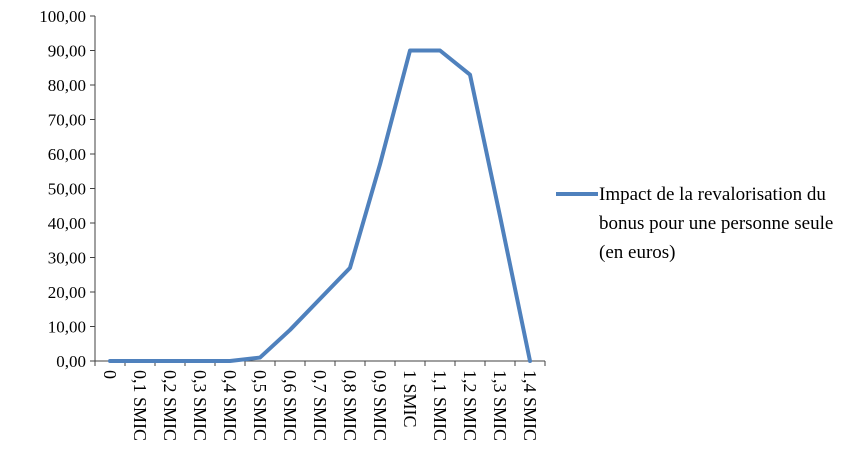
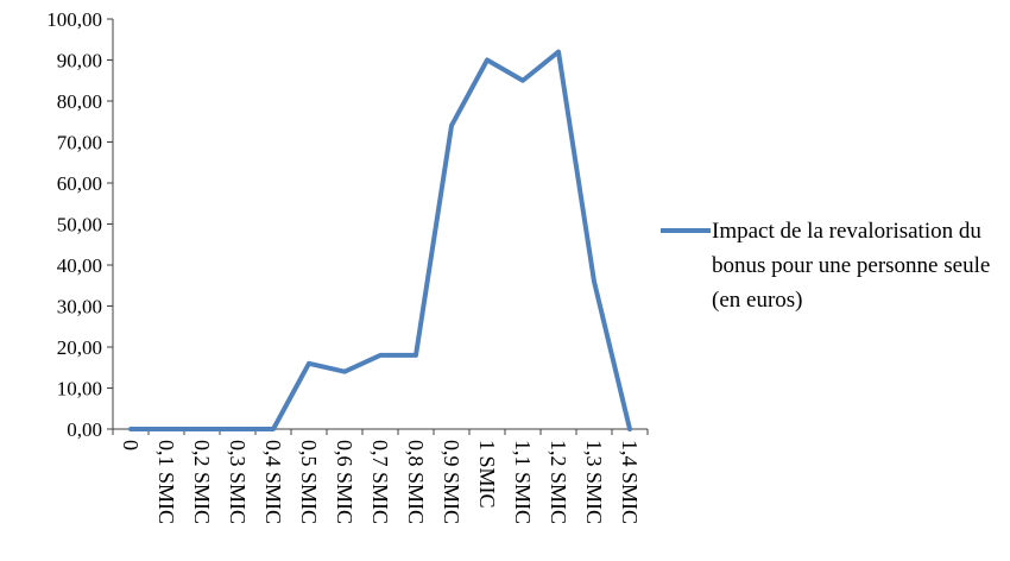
0,5 SMIC: 1 -> 16
0,6 SMIC: 9 -> 14
0,8 SMIC: 27 -> 18
0,9 SMIC: 57 -> 74
1,1 SMIC: 90 -> 85
1,2 SMIC: 83 -> 92
1,3 SMIC: 42 -> 36
